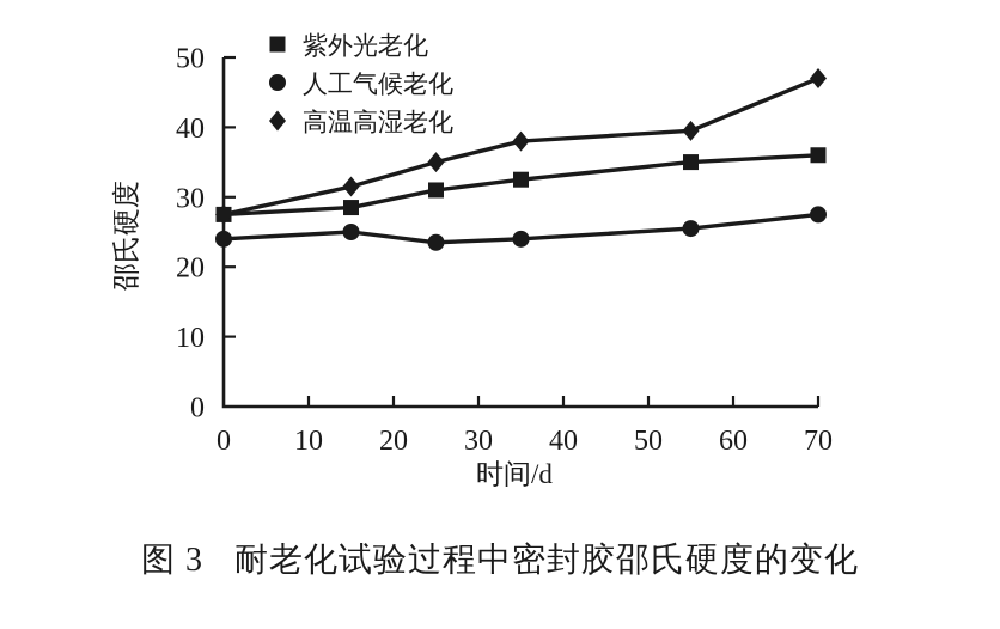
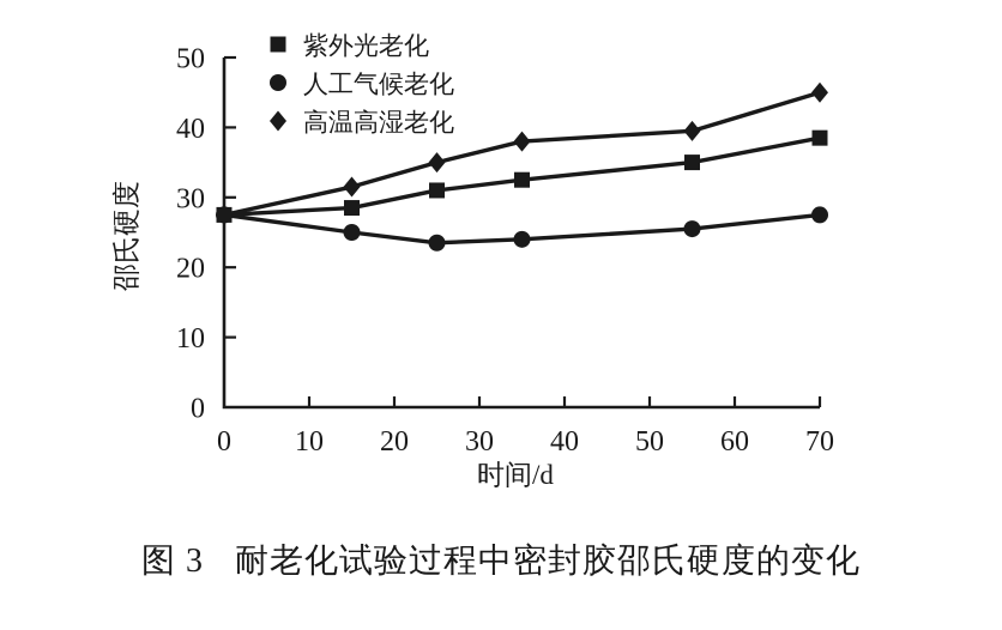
人工气候老化/0: 24 -> 28
紫外光老化/70: 36 -> 38
高温高湿老化/70: 47 -> 45
